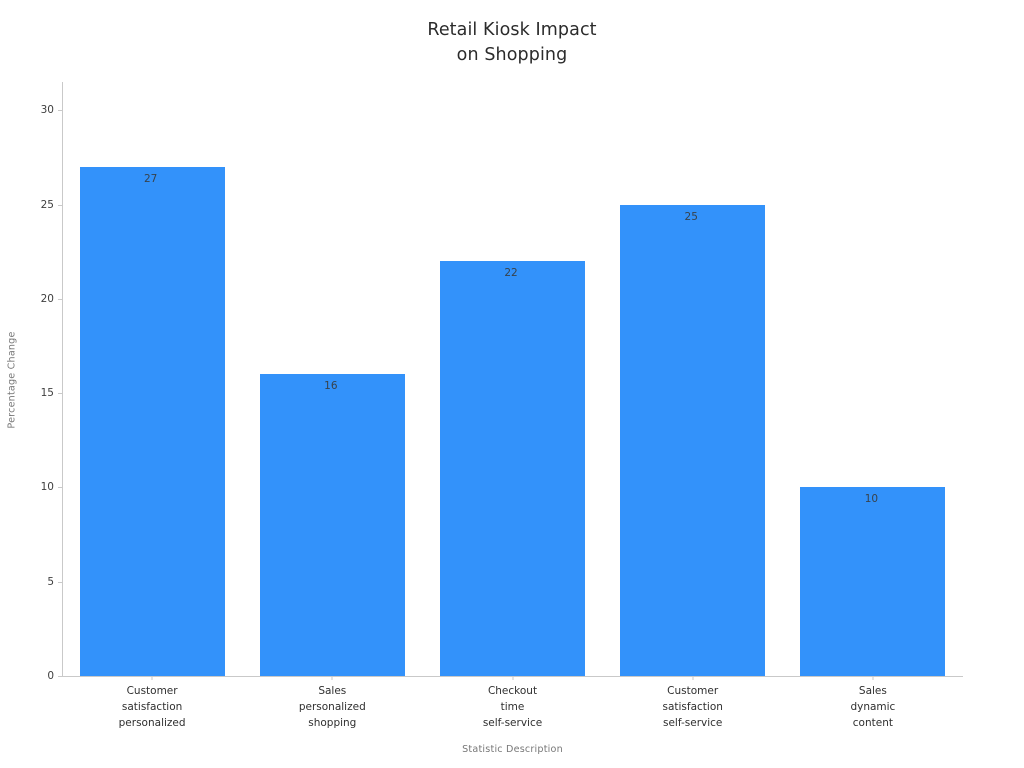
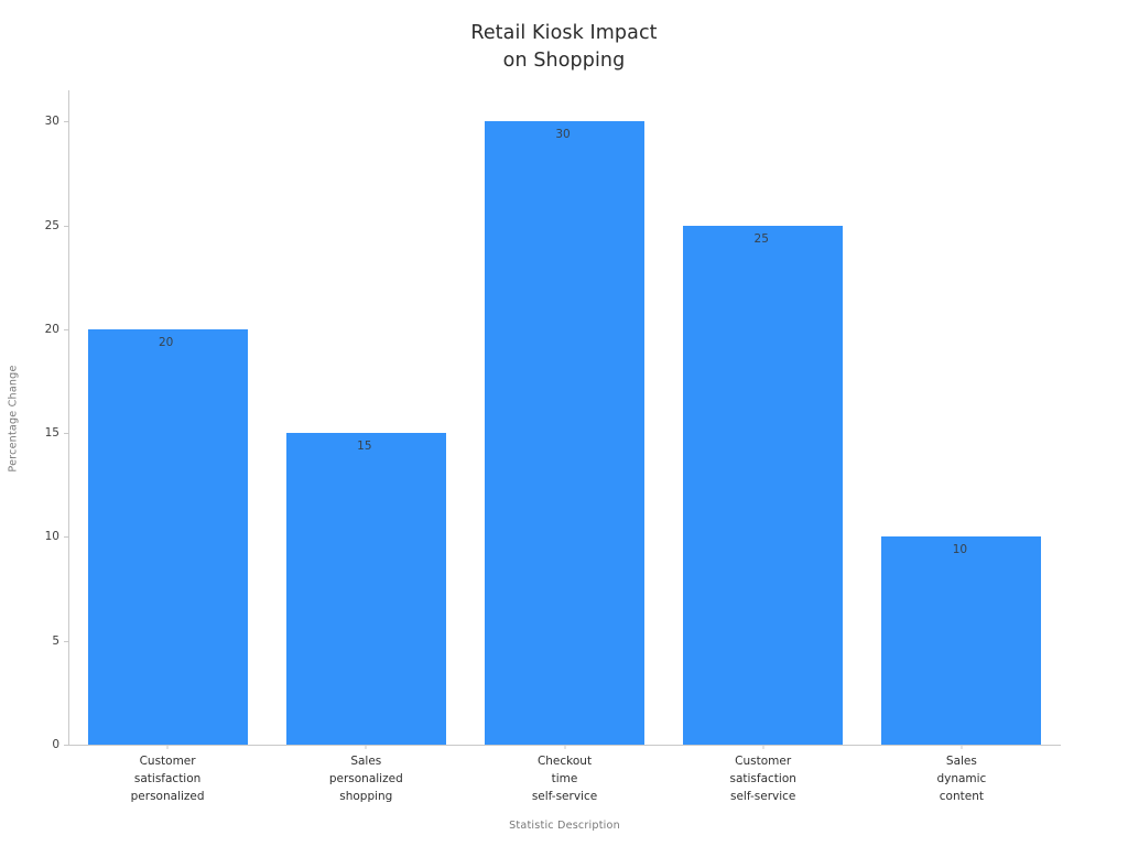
Customer satisfaction personalized: 27 -> 20
Sales personalized shopping: 16 -> 15
Checkout time self-service: 22 -> 30
